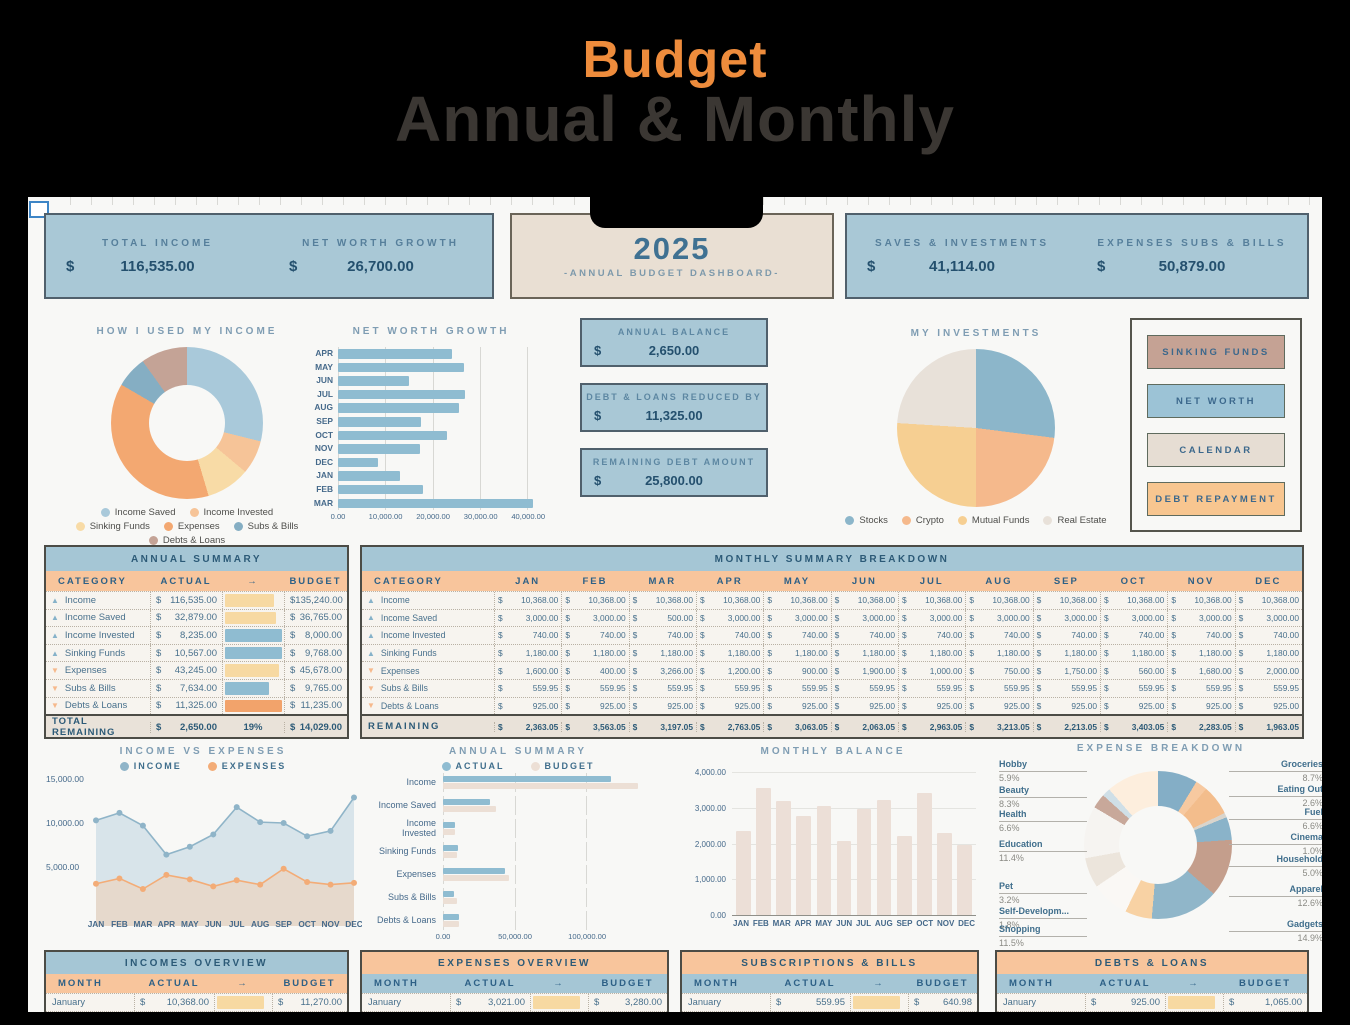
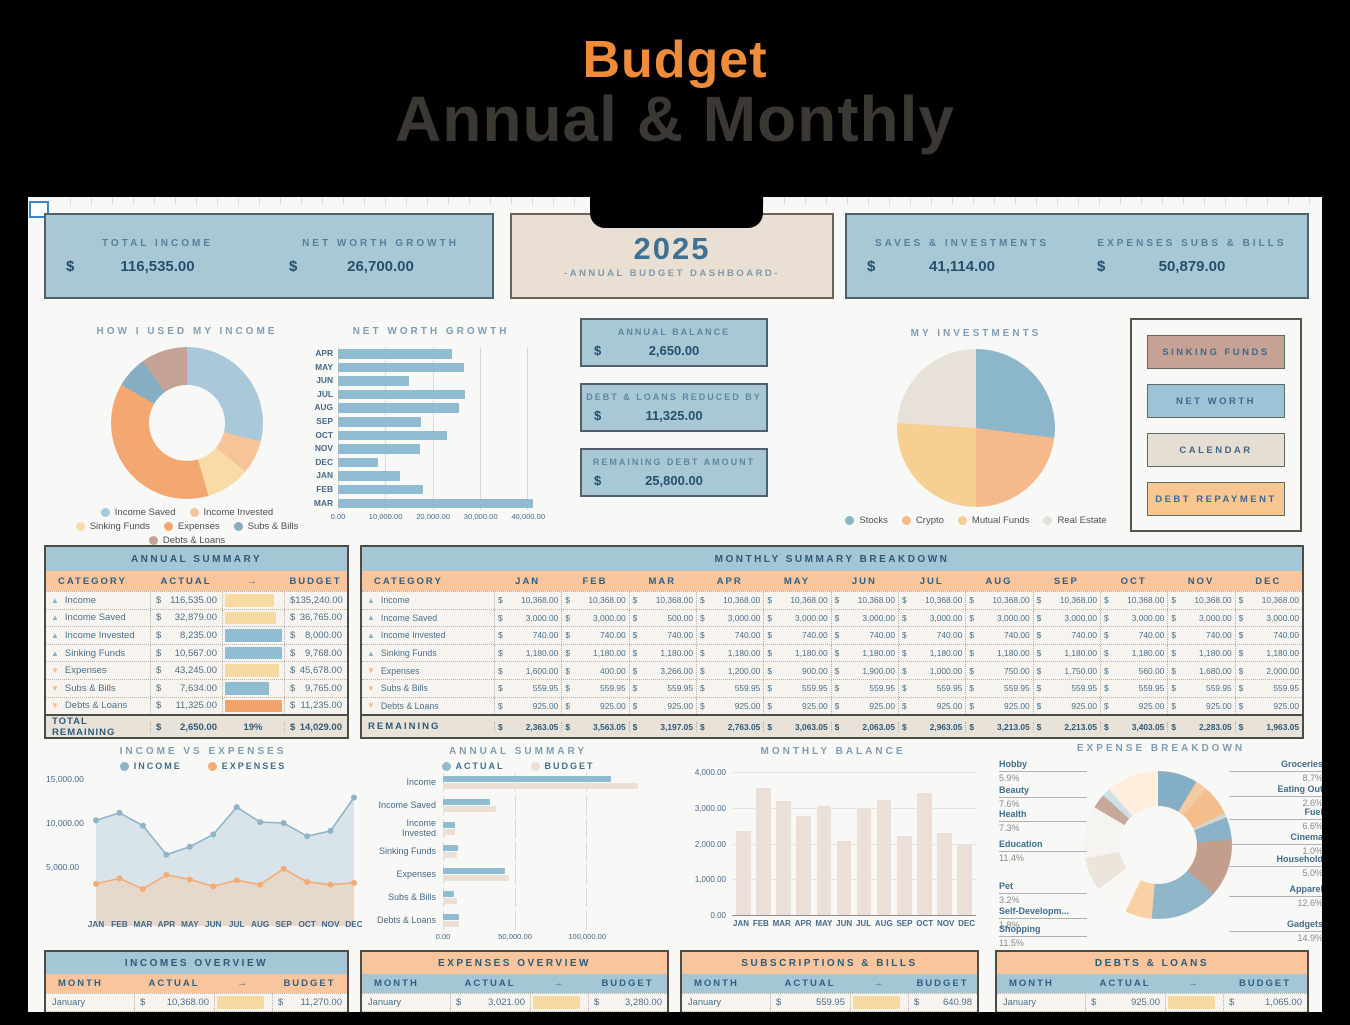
EXPENSE BREAKDOWN/Beauty: 8.3% -> 7.6%
EXPENSE BREAKDOWN/Health: 6.6% -> 7.3%
